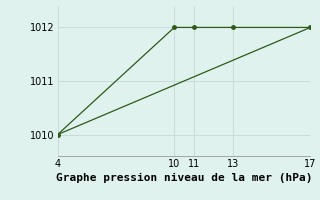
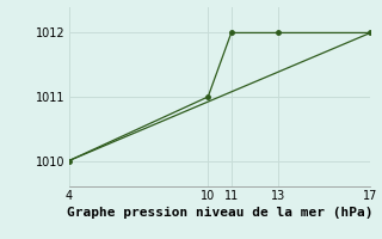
10: 1012 -> 1011
